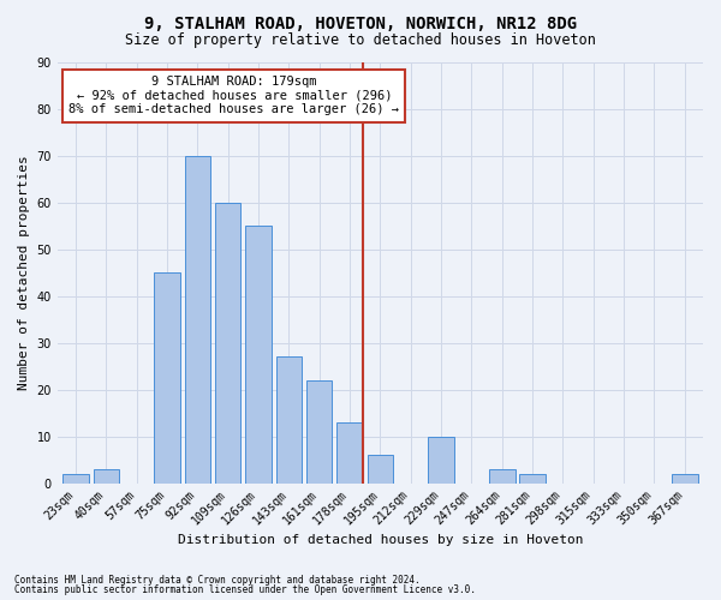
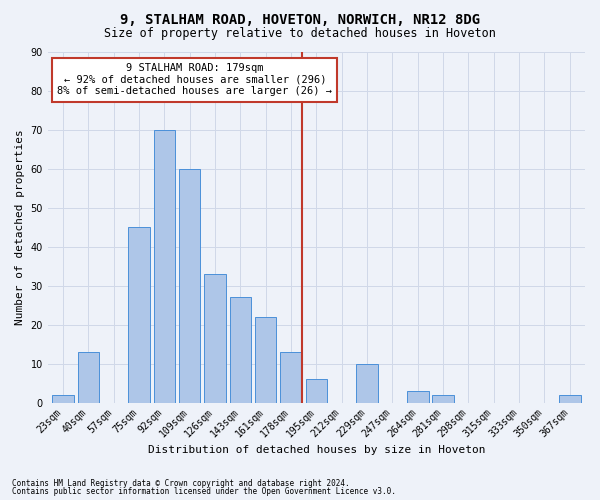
40sqm: 3 -> 13
126sqm: 55 -> 33
